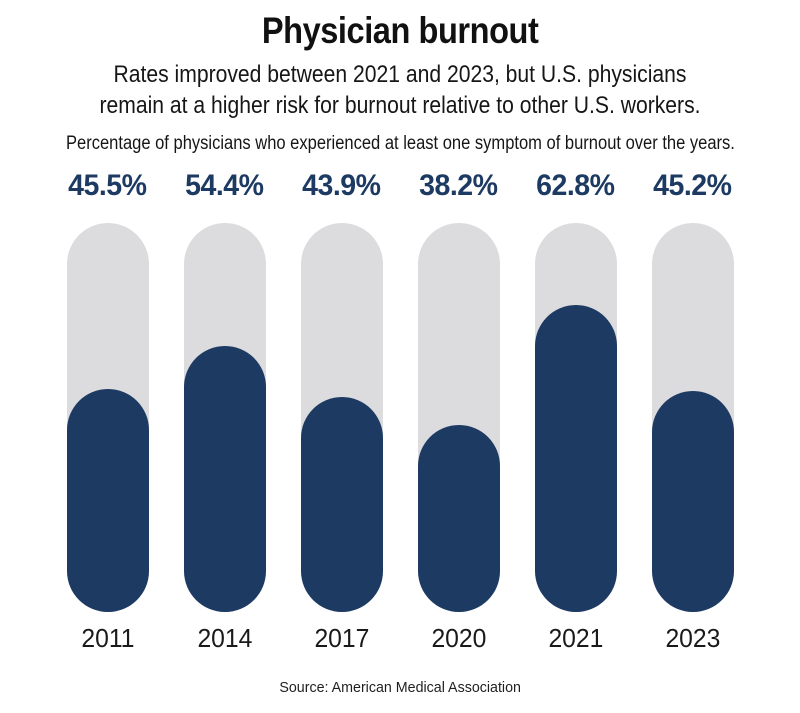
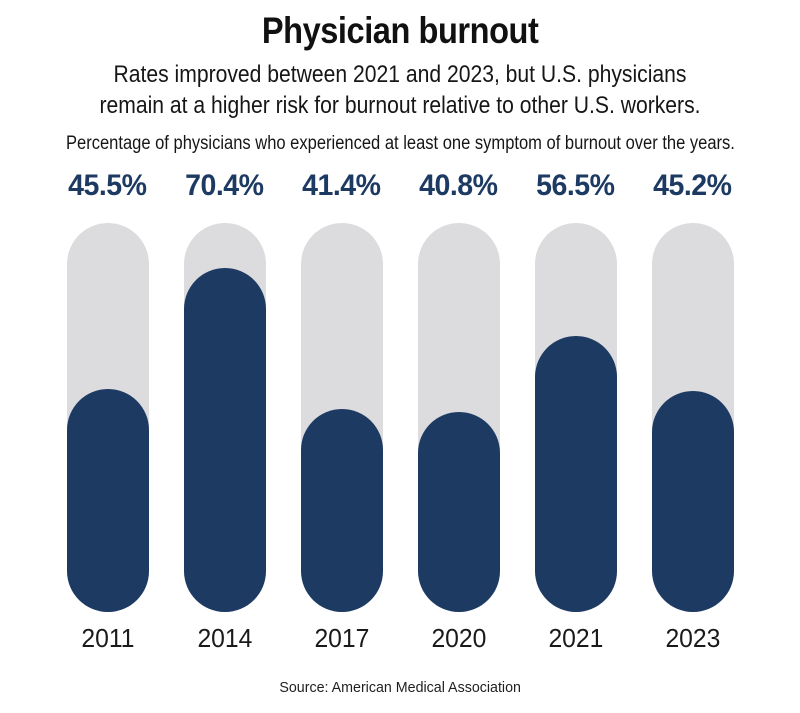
2014: 54.4% -> 70.4%
2017: 43.9% -> 41.4%
2020: 38.2% -> 40.8%
2021: 62.8% -> 56.5%
